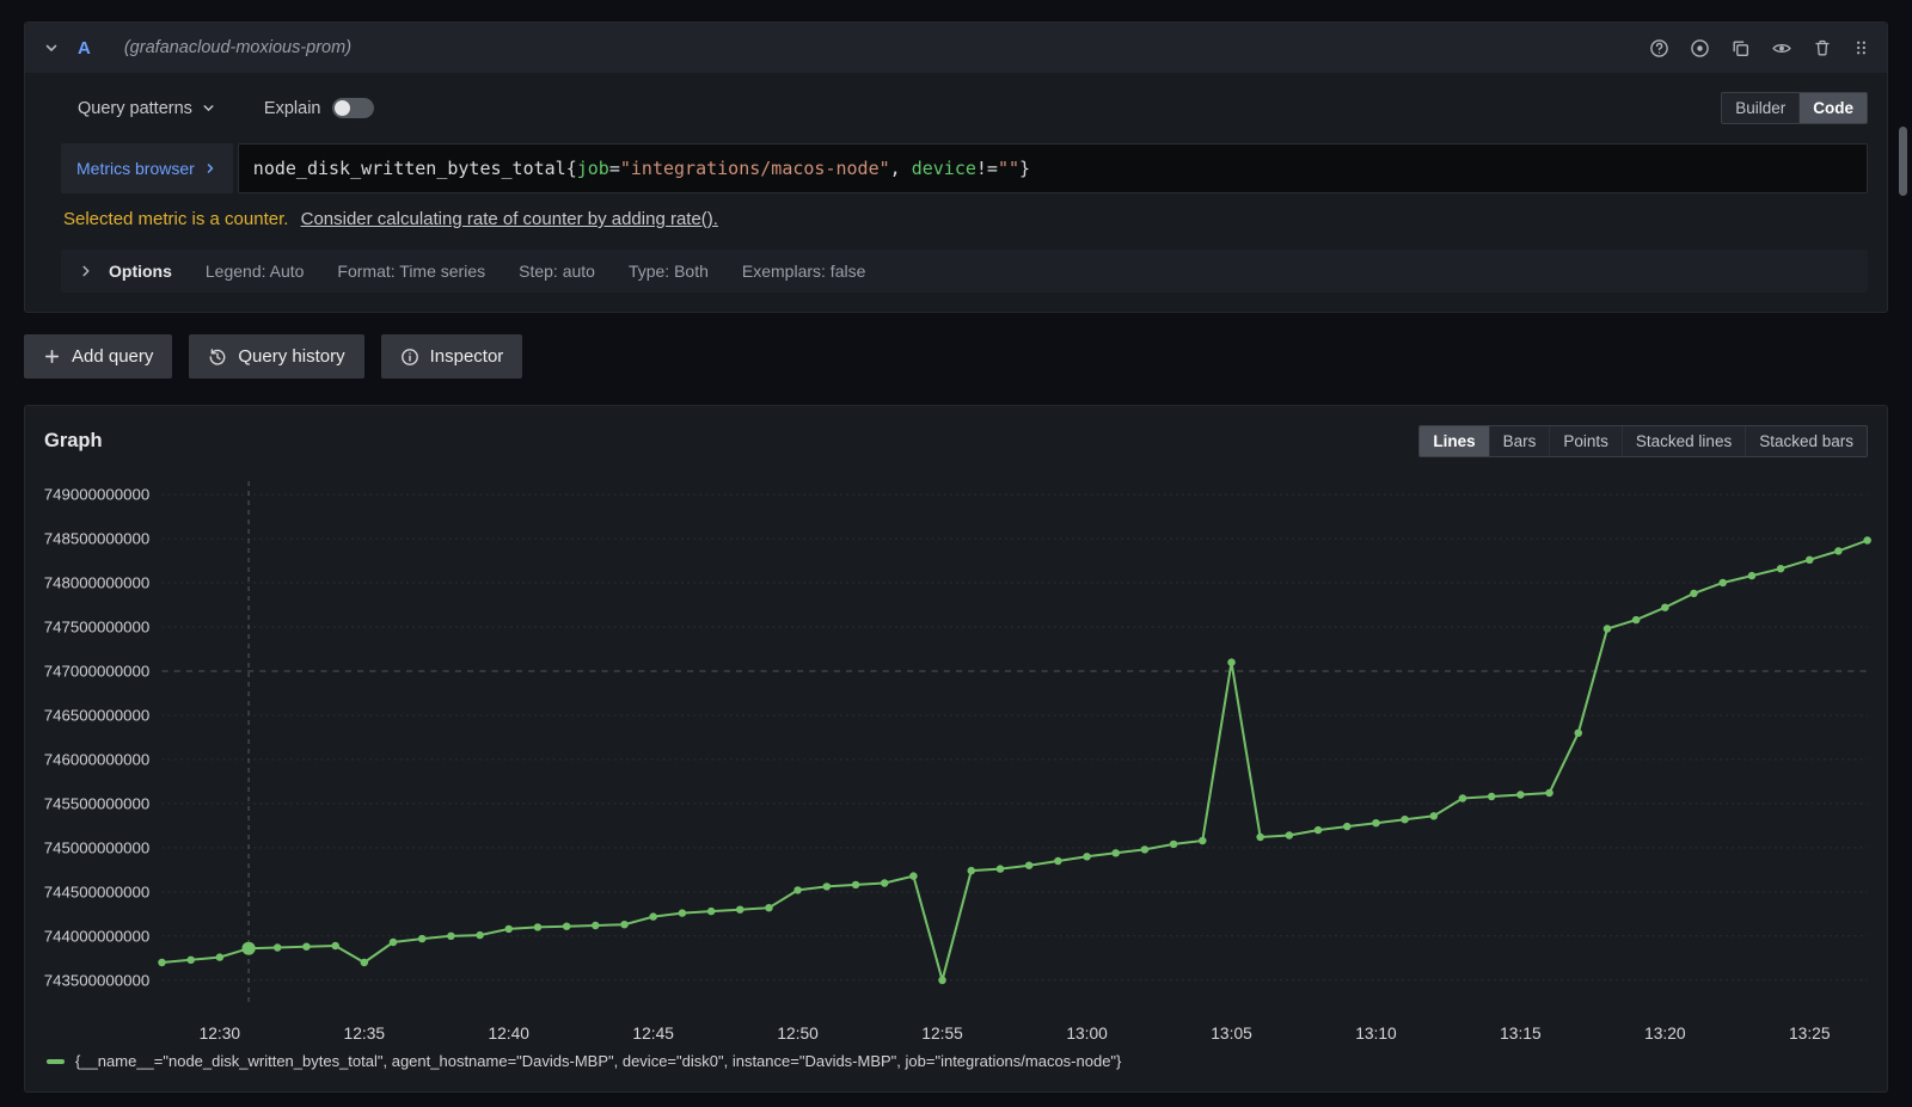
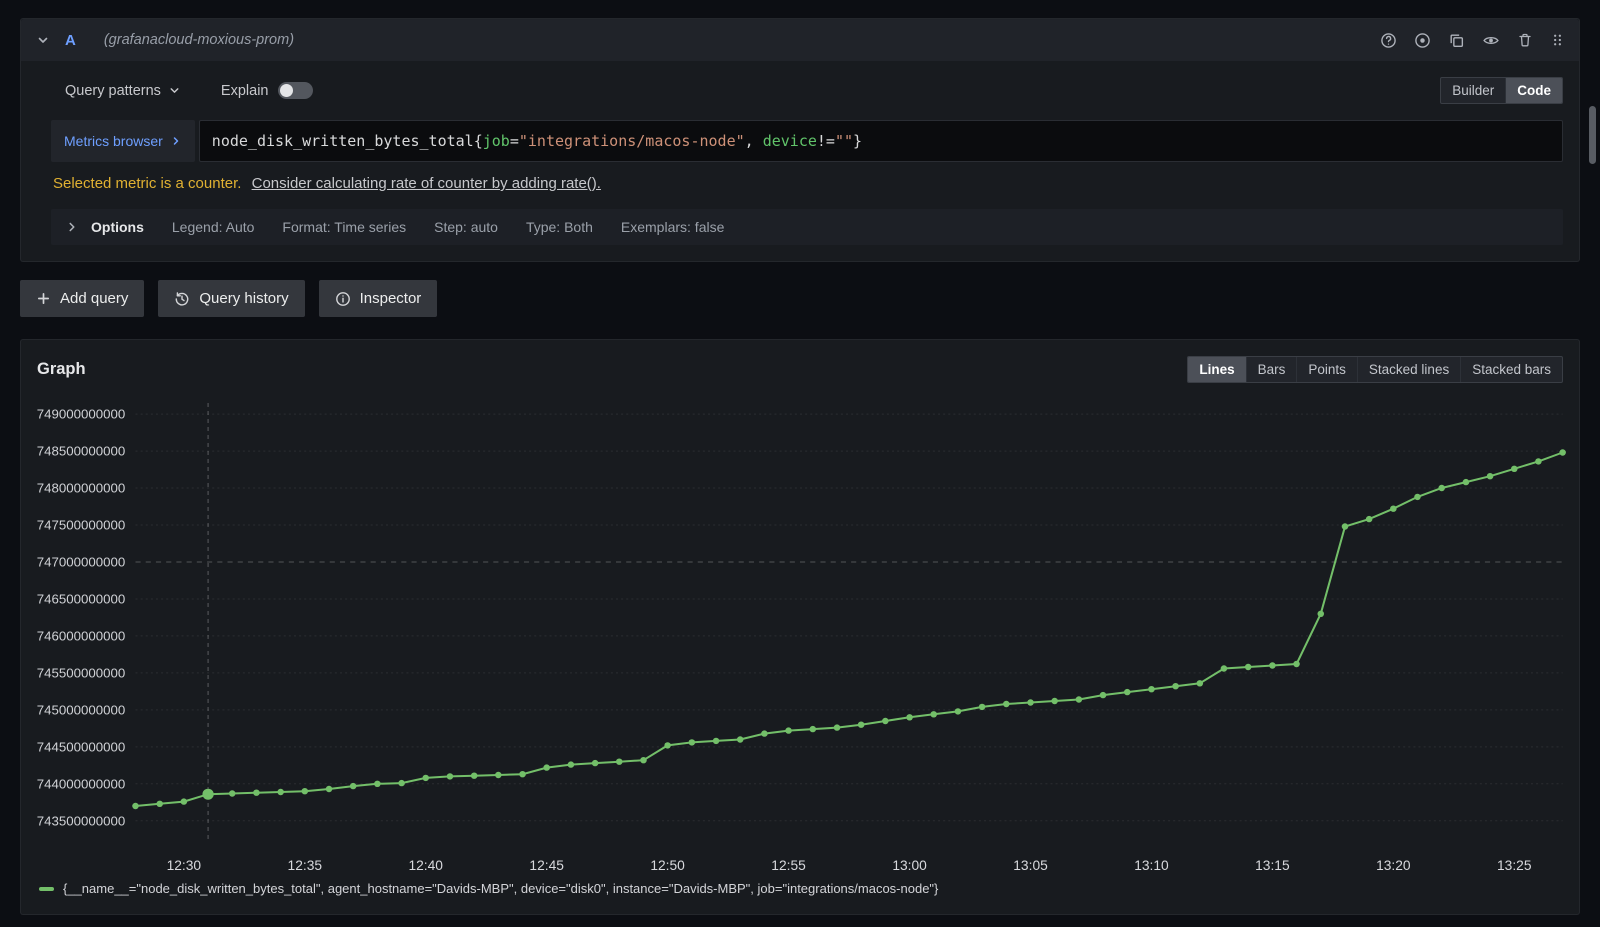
12:35: 743700000000 -> 743900000000
12:55: 743500000000 -> 744700000000
13:05: 747100000000 -> 745100000000
